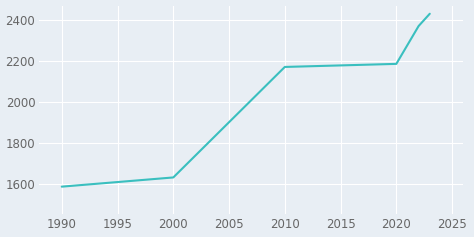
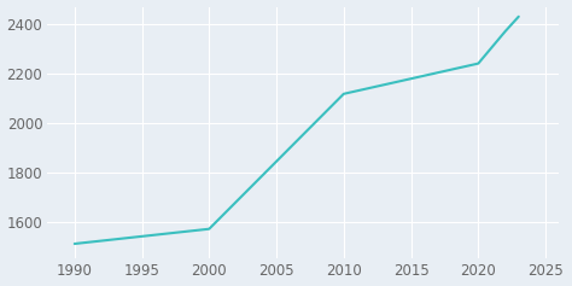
1990: 1585 -> 1510
2000: 1630 -> 1570
2010: 2170 -> 2117
2020: 2185 -> 2240
